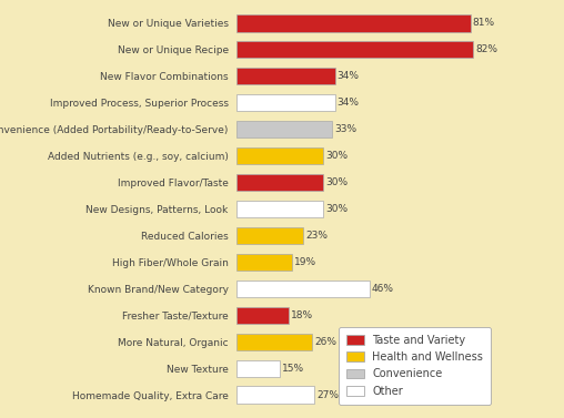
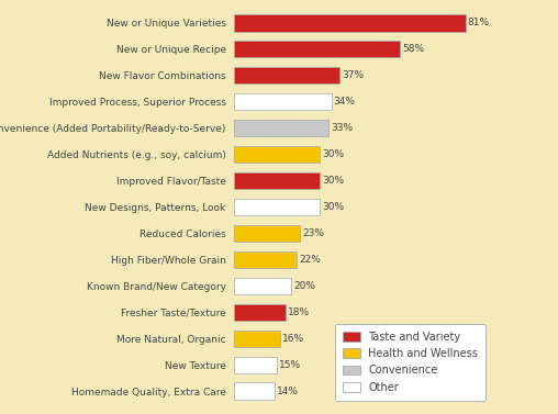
New or Unique Recipe: 82% -> 58%
New Flavor Combinations: 34% -> 37%
High Fiber/Whole Grain: 19% -> 22%
Known Brand/New Category: 46% -> 20%
More Natural, Organic: 26% -> 16%
Homemade Quality, Extra Care: 27% -> 14%
